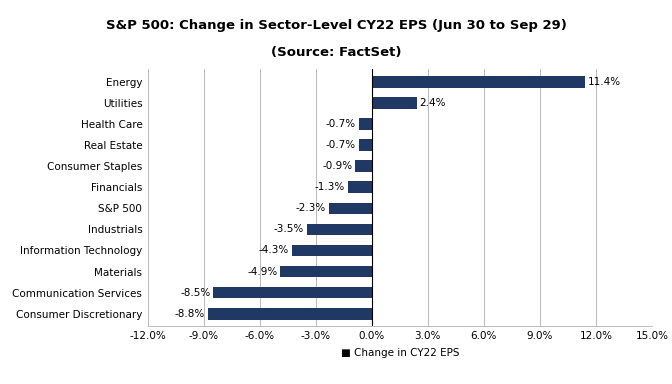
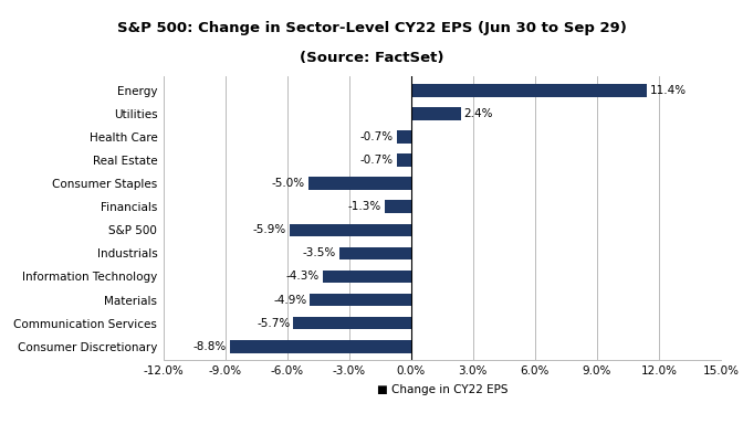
Consumer Staples: -0.9% -> -5.0%
S&P 500: -2.3% -> -5.9%
Communication Services: -8.5% -> -5.7%
